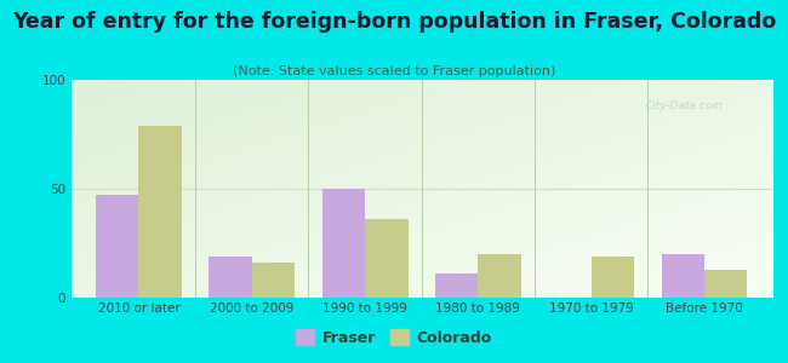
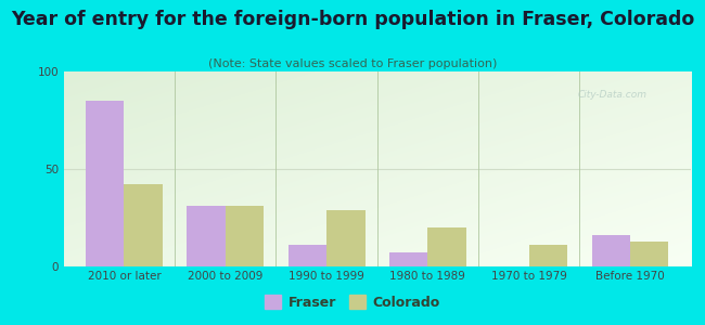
Fraser/2010 or later: 47 -> 85
Colorado/2010 or later: 79 -> 42
Fraser/2000 to 2009: 19 -> 31
Colorado/2000 to 2009: 16 -> 31
Fraser/1990 to 1999: 50 -> 11
Colorado/1990 to 1999: 36 -> 29
Fraser/1980 to 1989: 11 -> 7
Colorado/1970 to 1979: 19 -> 11
Fraser/Before 1970: 20 -> 16
